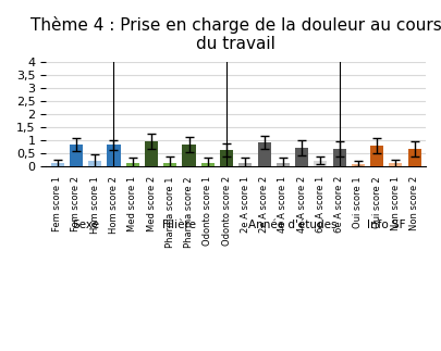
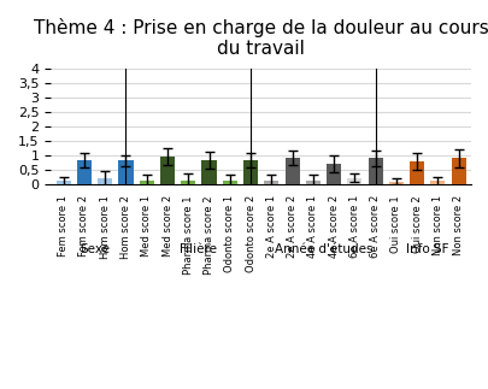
Odonto score 2: 0,60 -> 0,82
6e A score 2: 0,65 -> 0,88
Non score 2: 0,65 -> 0,88
